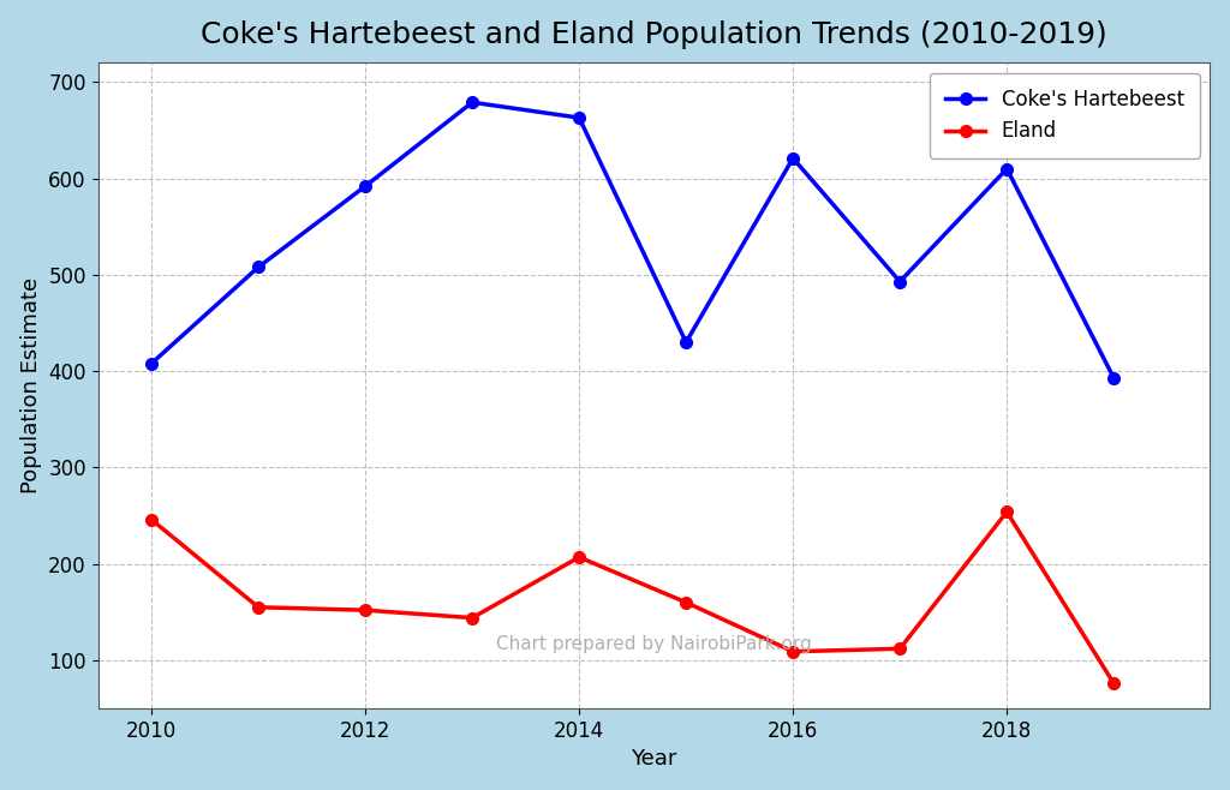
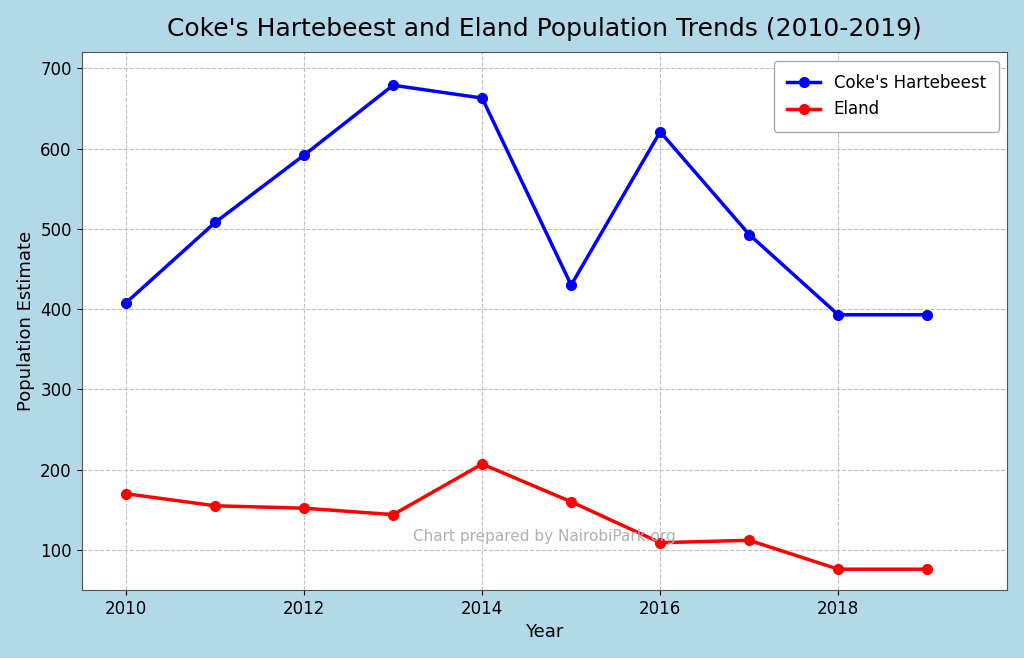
Eland/2010: 246 -> 170
Coke's Hartebeest/2018: 610 -> 393
Eland/2018: 254 -> 76
